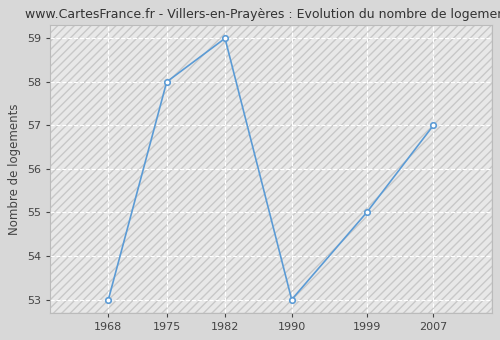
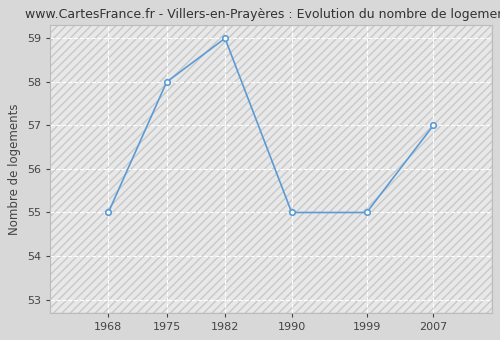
1968: 53 -> 55
1990: 53 -> 55
